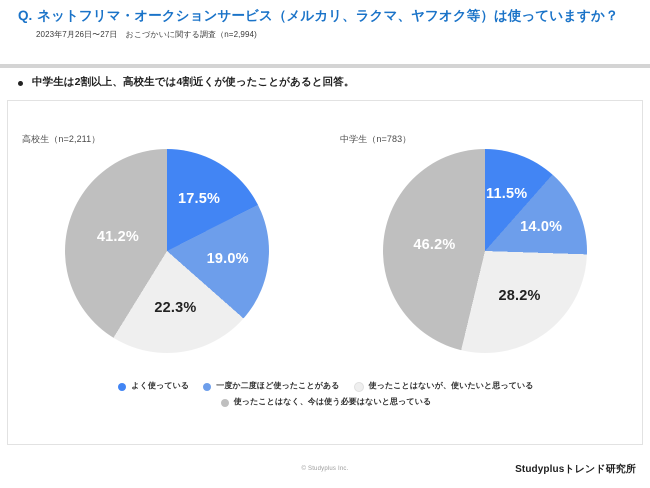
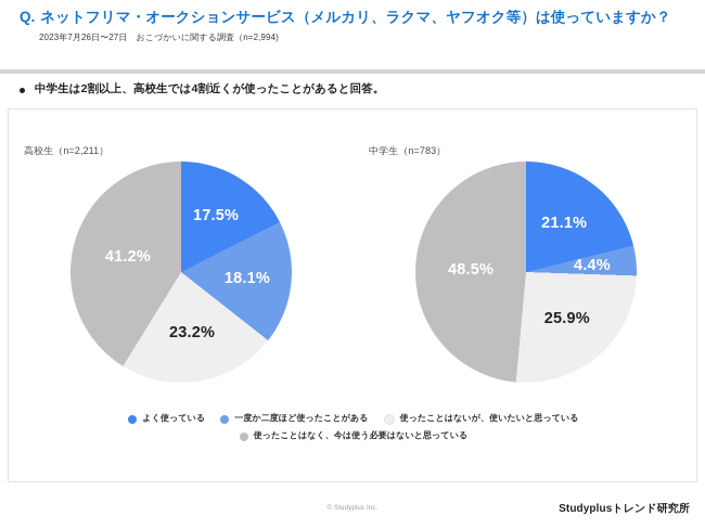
高校生（n=2,211）/一度か二度ほど使ったことがある: 19.0% -> 18.1%
高校生（n=2,211）/使ったことはないが、使いたいと思っている: 22.3% -> 23.2%
中学生（n=783）/よく使っている: 11.5% -> 21.1%
中学生（n=783）/一度か二度ほど使ったことがある: 14.0% -> 4.4%
中学生（n=783）/使ったことはないが、使いたいと思っている: 28.2% -> 25.9%
中学生（n=783）/使ったことはなく、今は使う必要はないと思っている: 46.2% -> 48.5%
